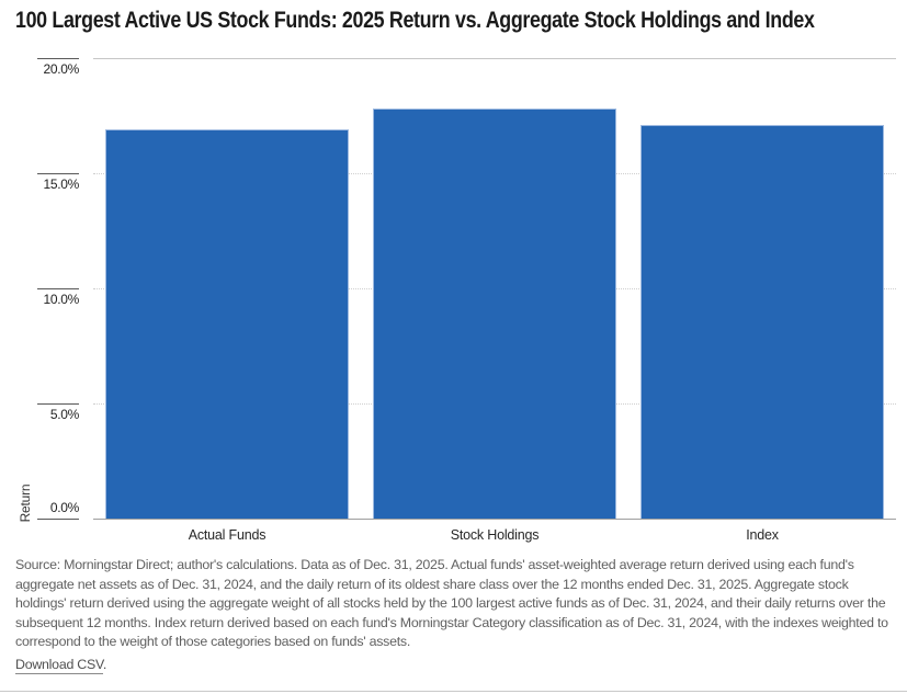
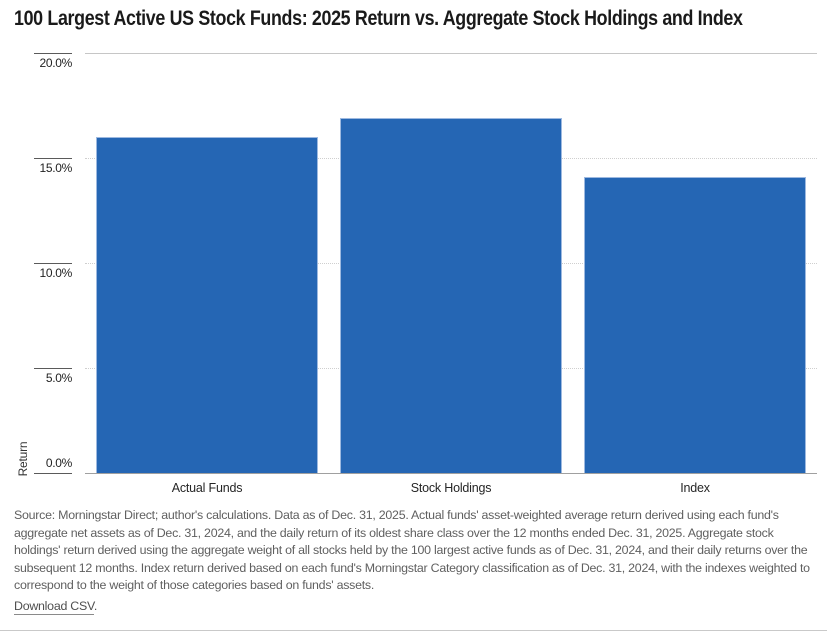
Actual Funds: 16.9% -> 16.0%
Stock Holdings: 17.8% -> 16.9%
Index: 17.1% -> 14.1%
